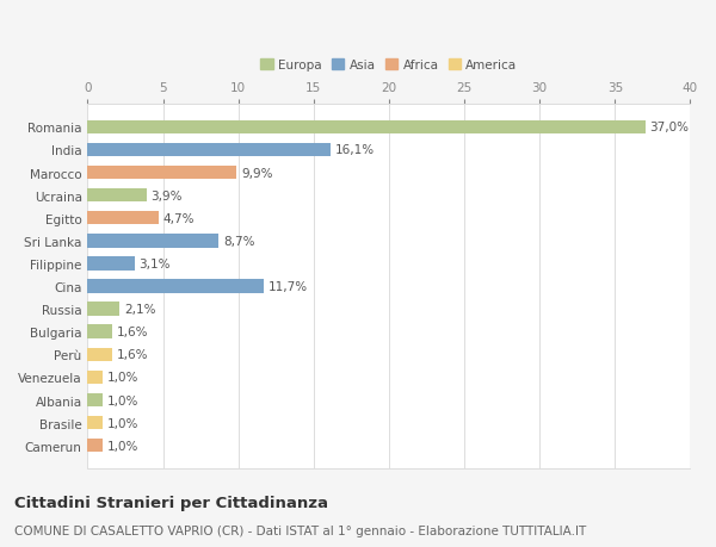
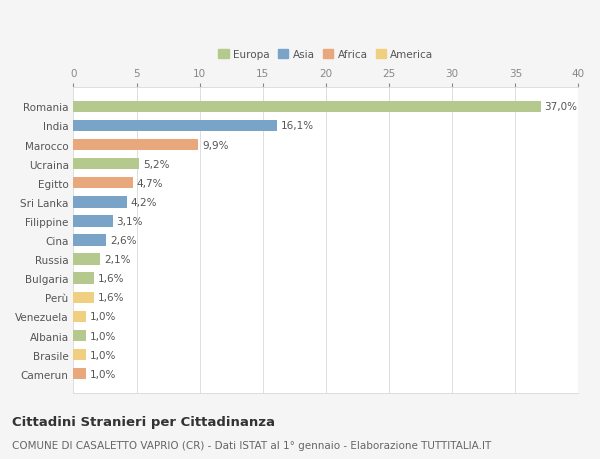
Ucraina: 3,9% -> 5,2%
Sri Lanka: 8,7% -> 4,2%
Cina: 11,7% -> 2,6%
